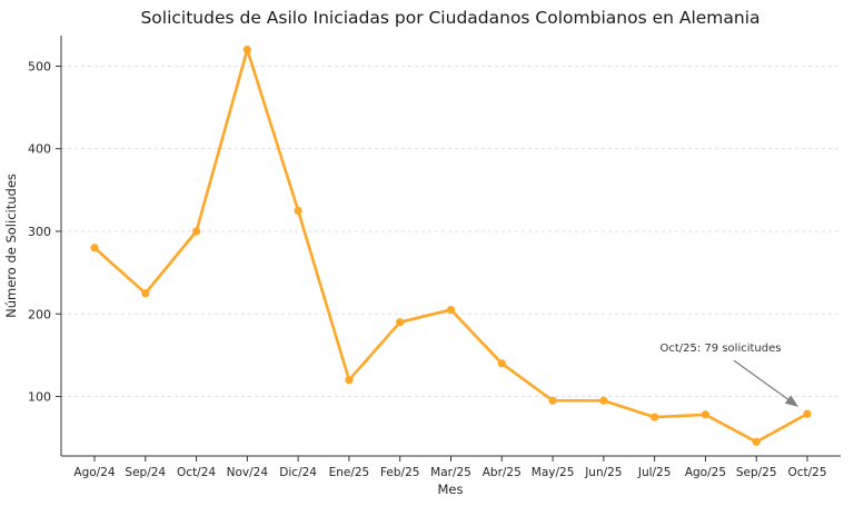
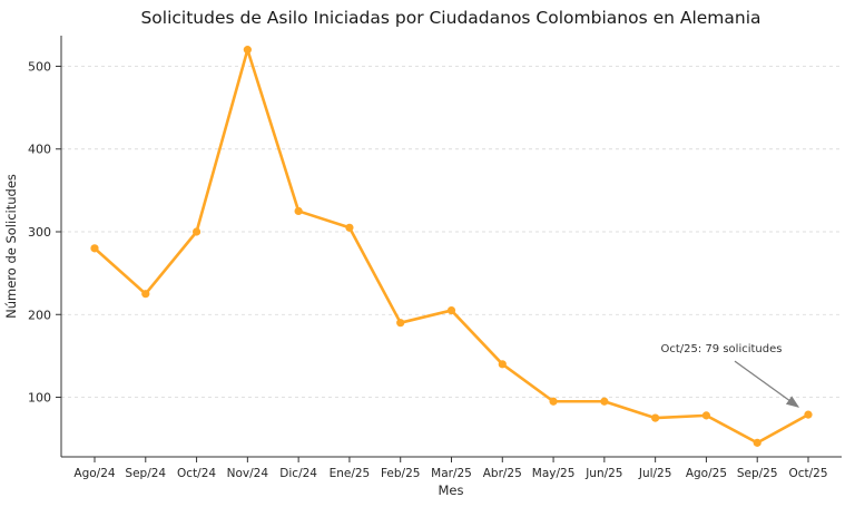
Ene/25: 120 -> 300
